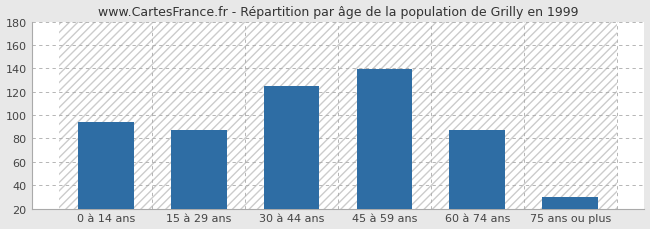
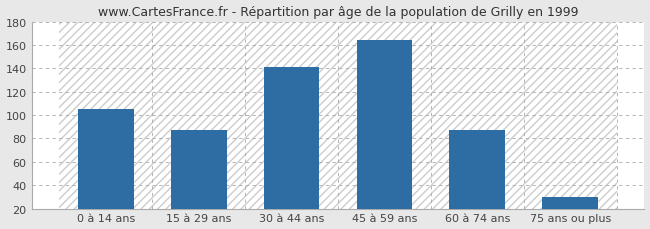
0 à 14 ans: 94 -> 105
30 à 44 ans: 125 -> 141
45 à 59 ans: 139 -> 164
